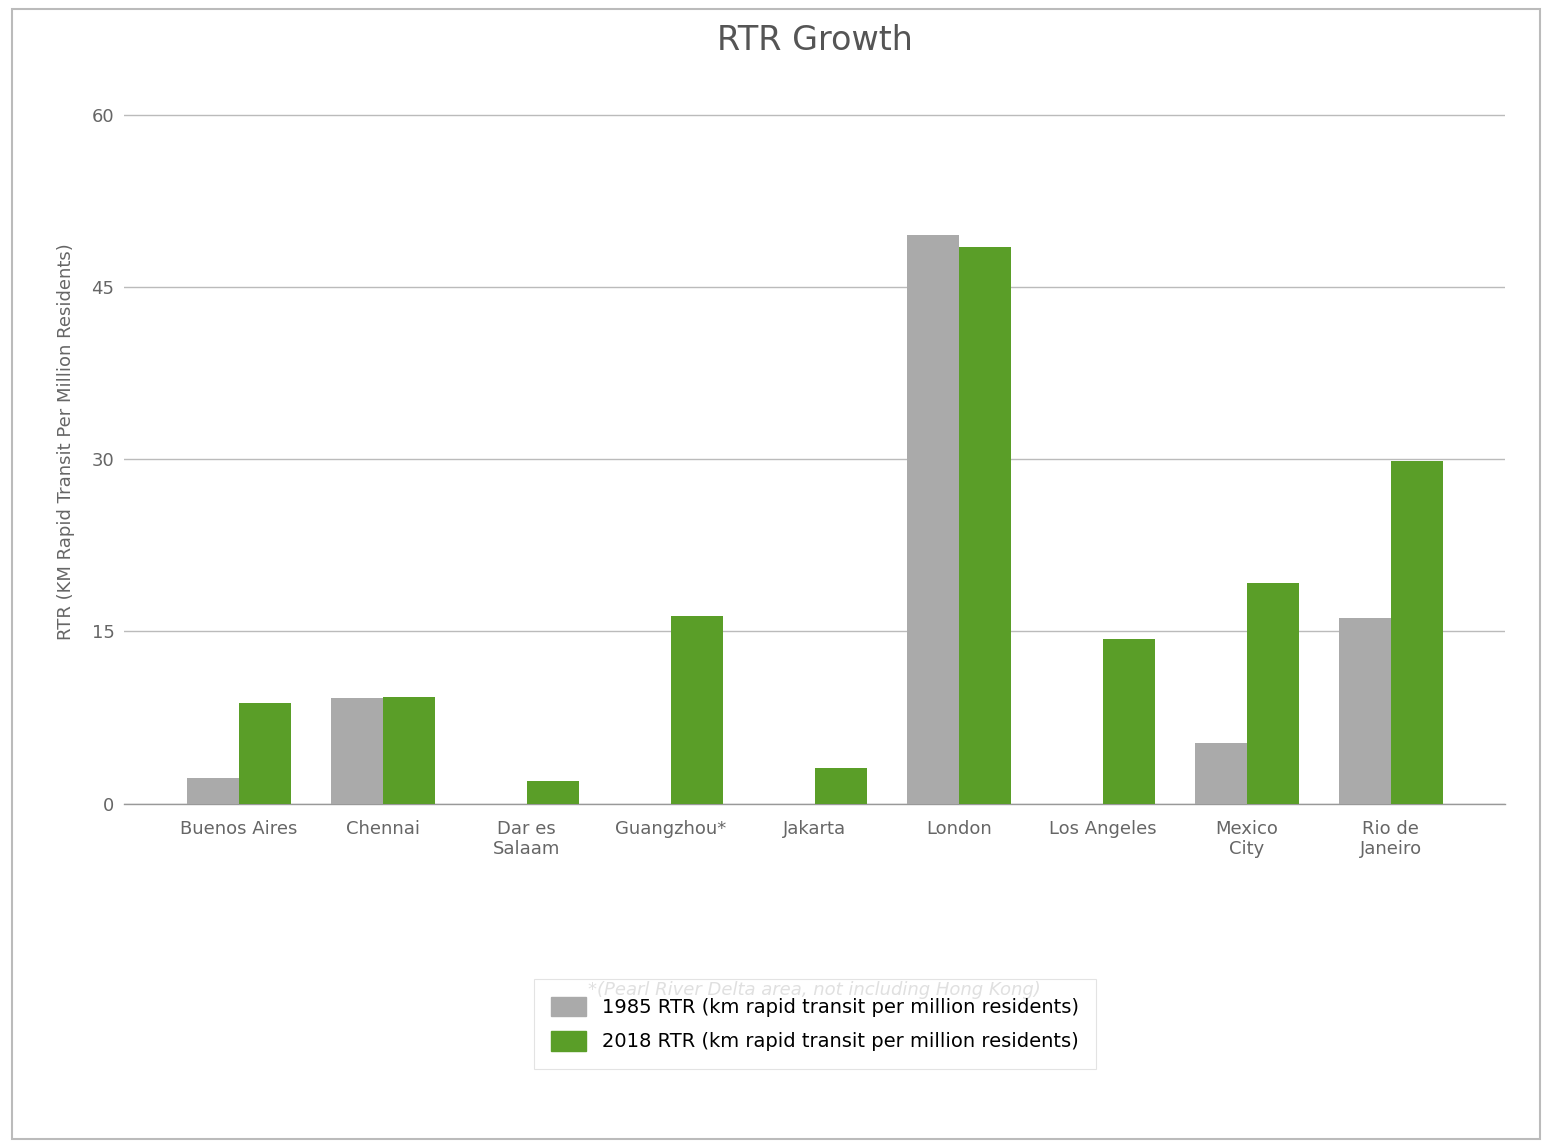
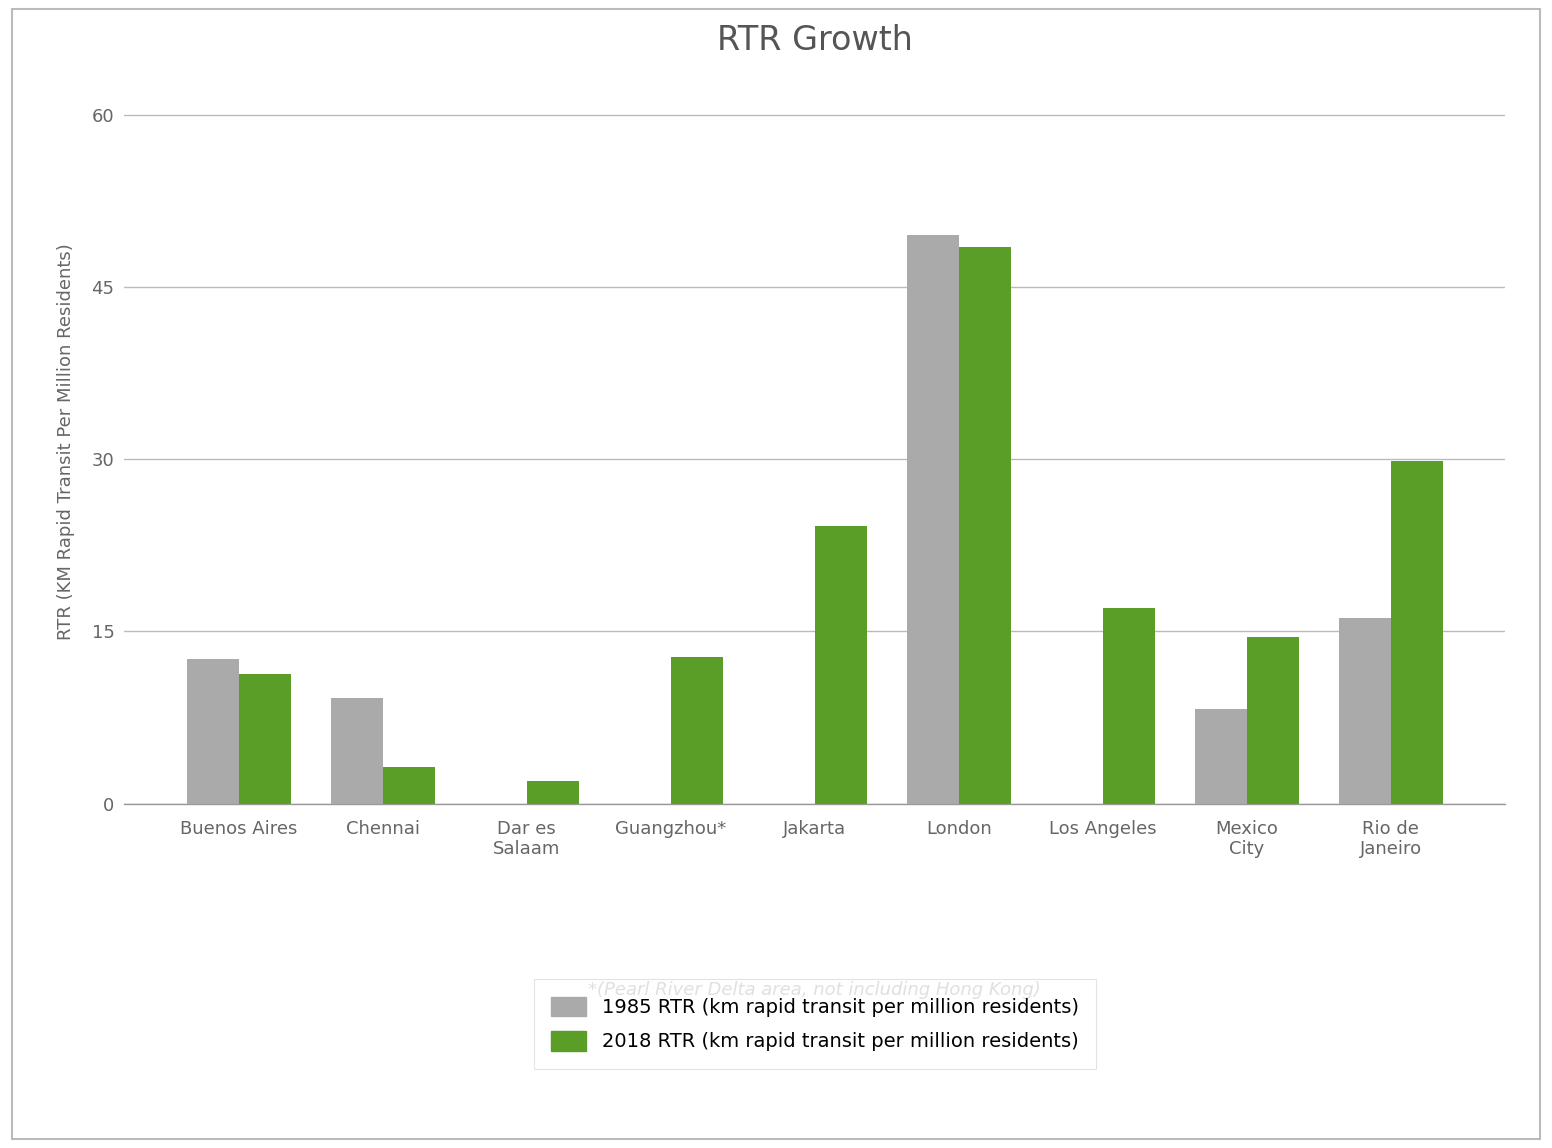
1985 RTR (km rapid transit per million residents)/Buenos Aires: 2.2 -> 12.6
2018 RTR (km rapid transit per million residents)/Buenos Aires: 8.8 -> 11.3
2018 RTR (km rapid transit per million residents)/Chennai: 9.3 -> 3.2
2018 RTR (km rapid transit per million residents)/Guangzhou*: 16.3 -> 12.8
2018 RTR (km rapid transit per million residents)/Jakarta: 3.1 -> 24.2
2018 RTR (km rapid transit per million residents)/Los Angeles: 14.3 -> 17.0
1985 RTR (km rapid transit per million residents)/Mexico City: 5.3 -> 8.2
2018 RTR (km rapid transit per million residents)/Mexico City: 19.2 -> 14.5
